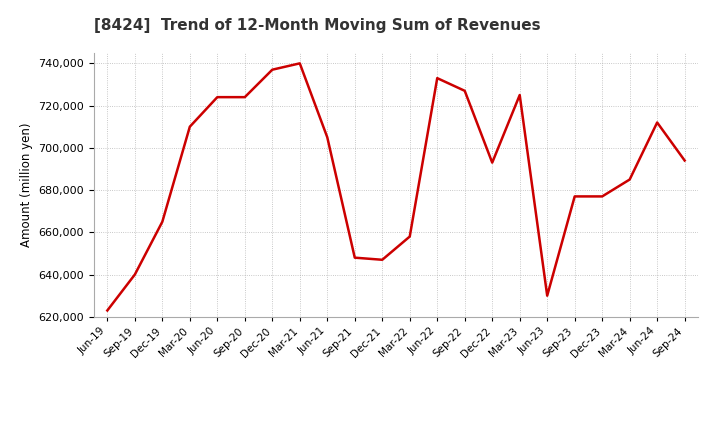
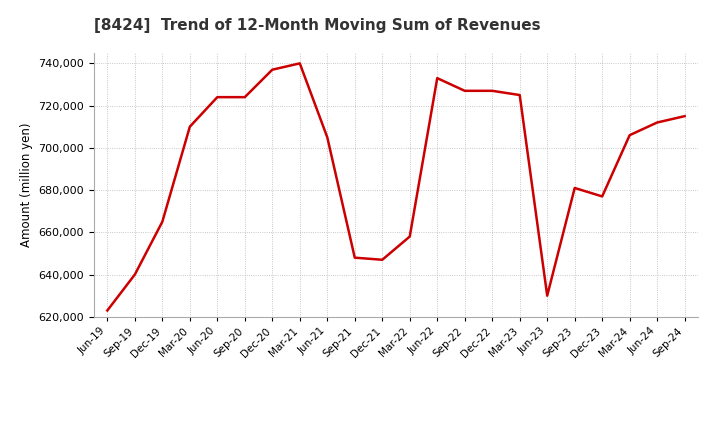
Dec-22: 693,000 -> 727,000
Sep-23: 677,000 -> 681,000
Mar-24: 685,000 -> 706,000
Sep-24: 694,000 -> 715,000
